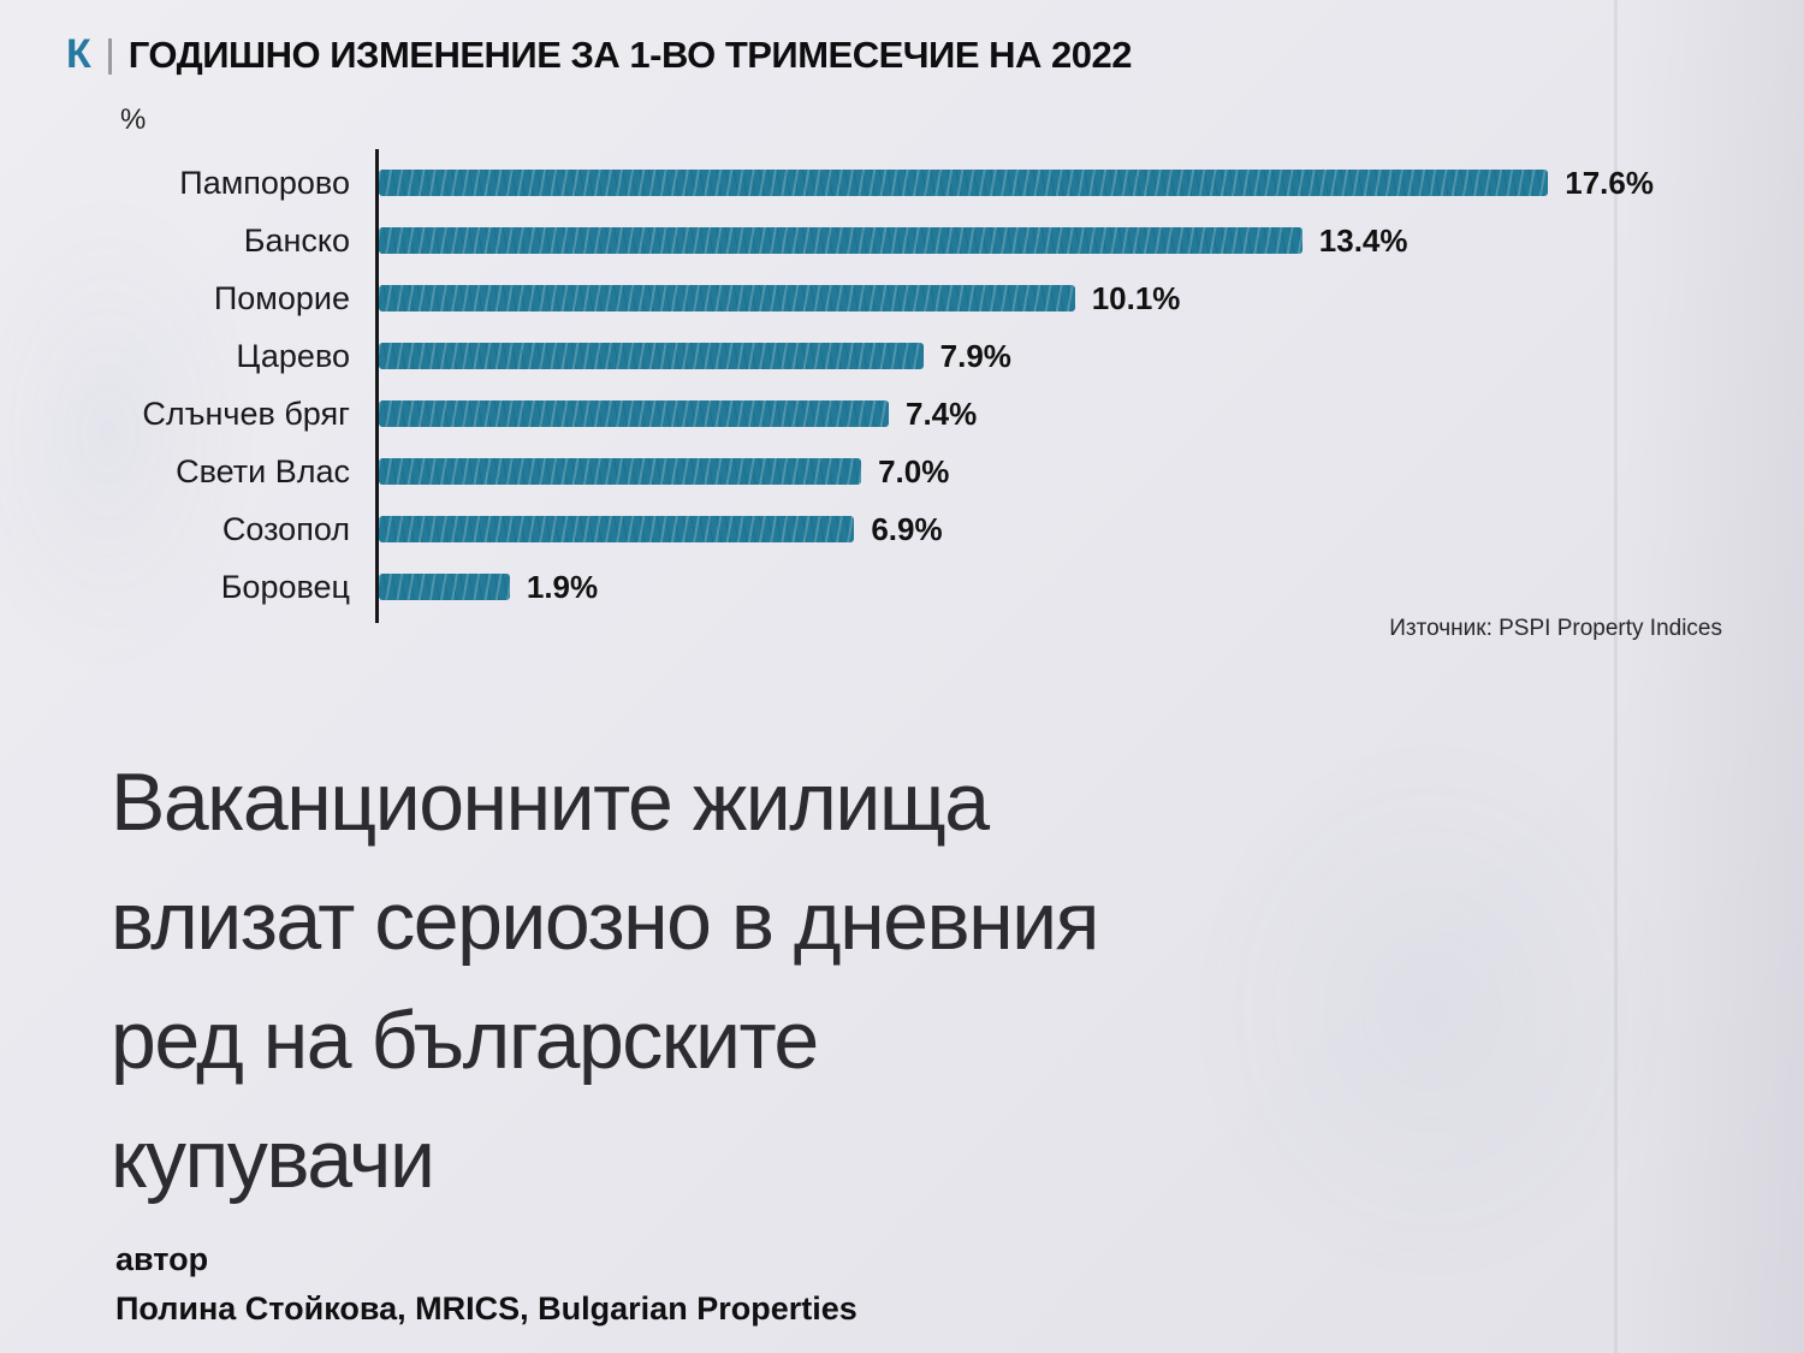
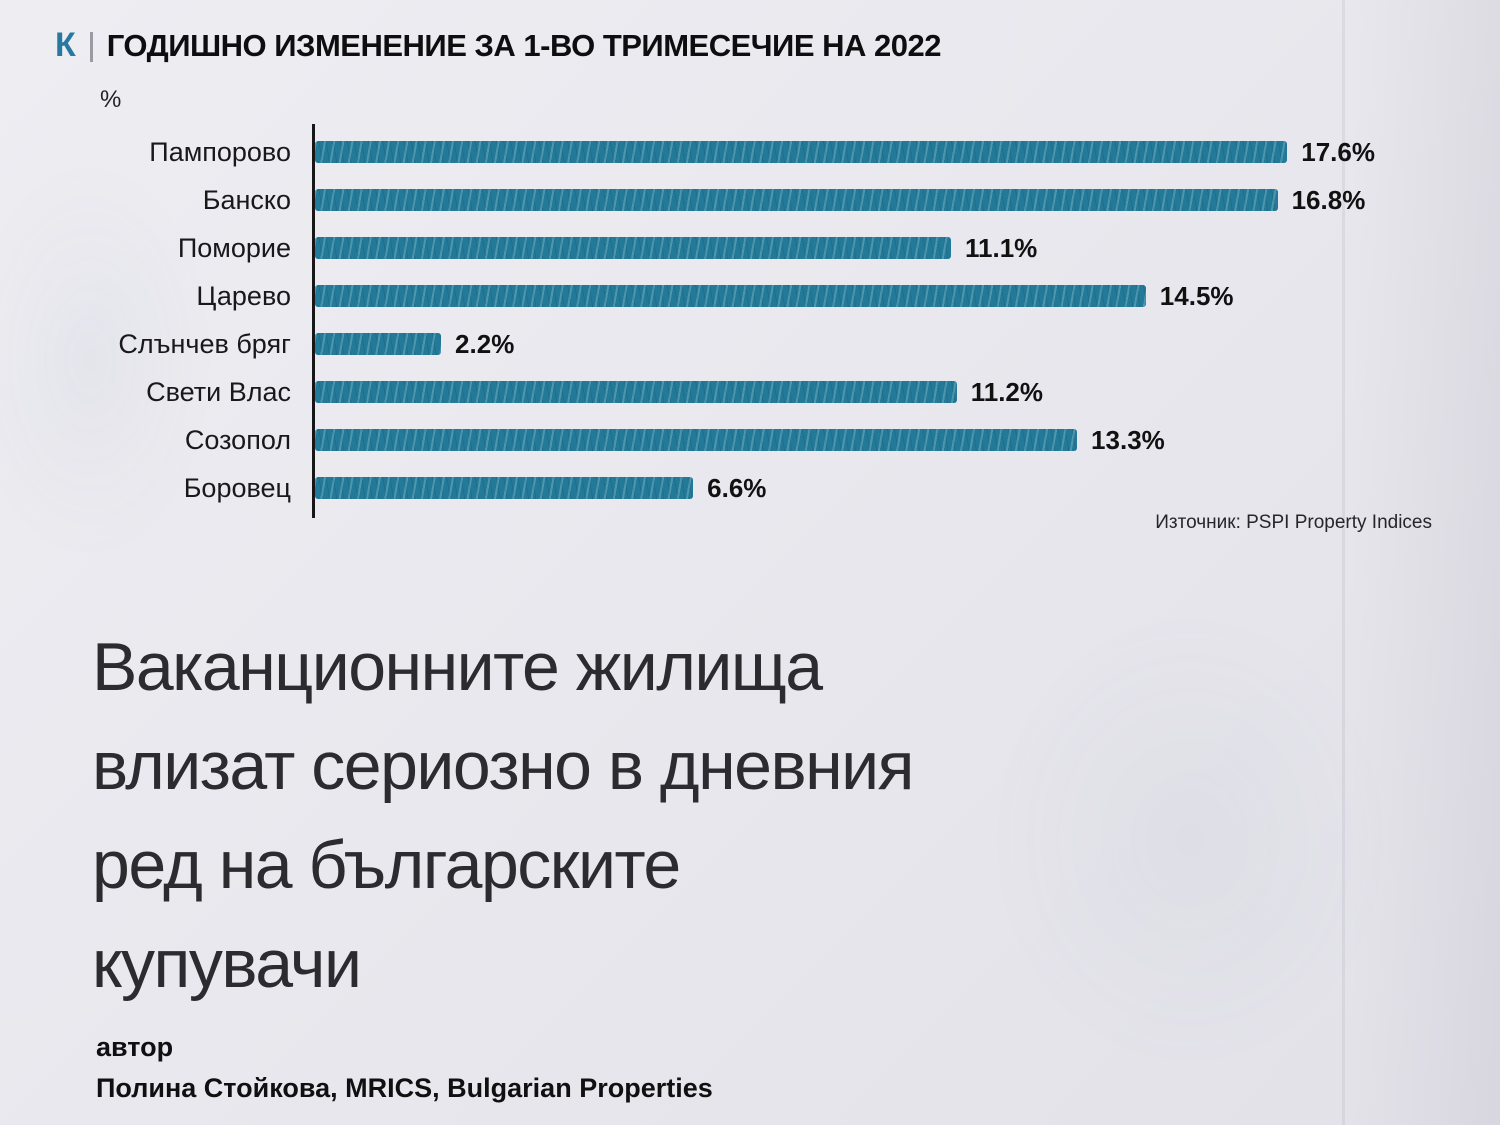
Банско: 13.4% -> 16.8%
Поморие: 10.1% -> 11.1%
Царево: 7.9% -> 14.5%
Слънчев бряг: 7.4% -> 2.2%
Свети Влас: 7.0% -> 11.2%
Созопол: 6.9% -> 13.3%
Боровец: 1.9% -> 6.6%
